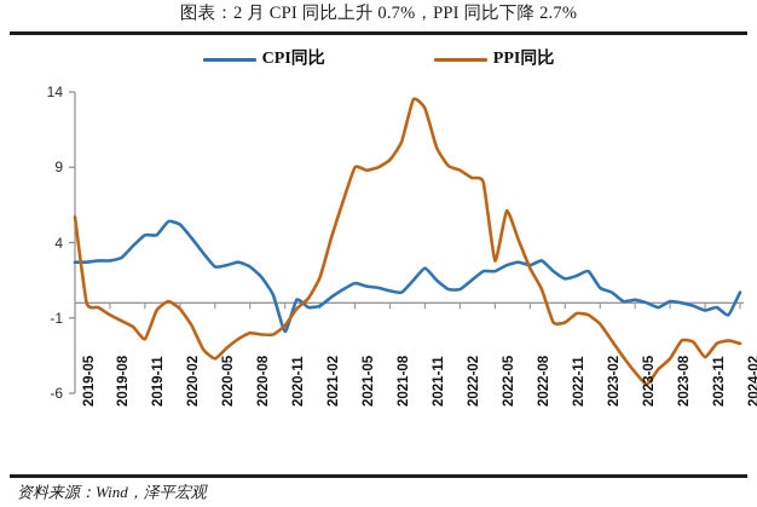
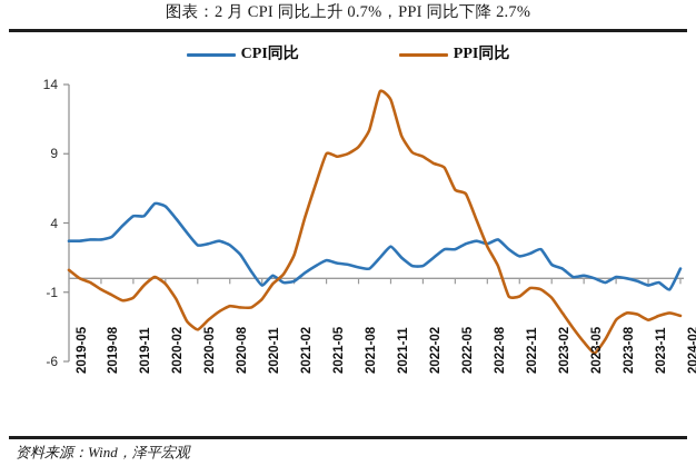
PPI同比/2019-05: 5.7 -> 0.6
PPI同比/2019-11: -2.4 -> -1.4
CPI同比/2020-11: -1.9 -> -0.5
PPI同比/2022-05: 2.8 -> 6.4
PPI同比/2023-08: -3.7 -> -3.0
PPI同比/2023-11: -3.6 -> -3.0
